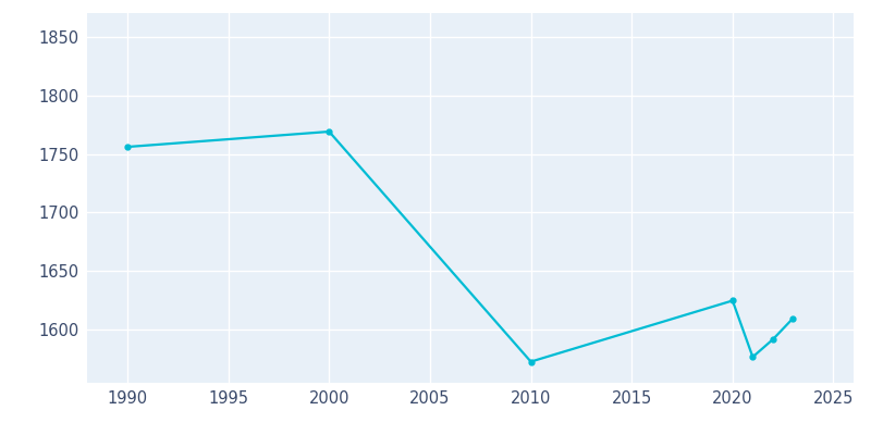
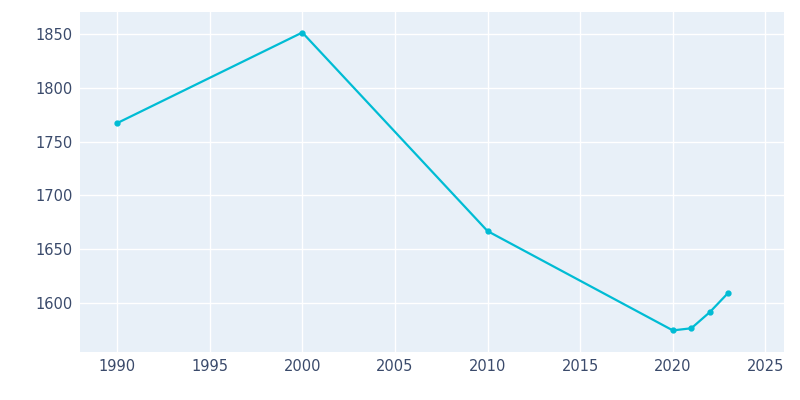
1990: 1756 -> 1767
2000: 1769 -> 1851
2010: 1573 -> 1667
2020: 1625 -> 1575
